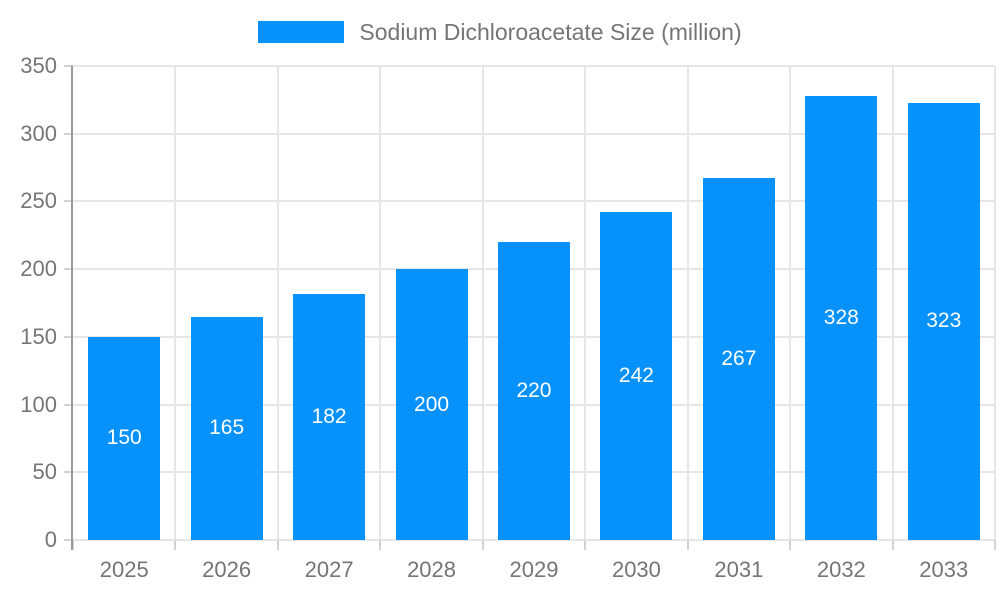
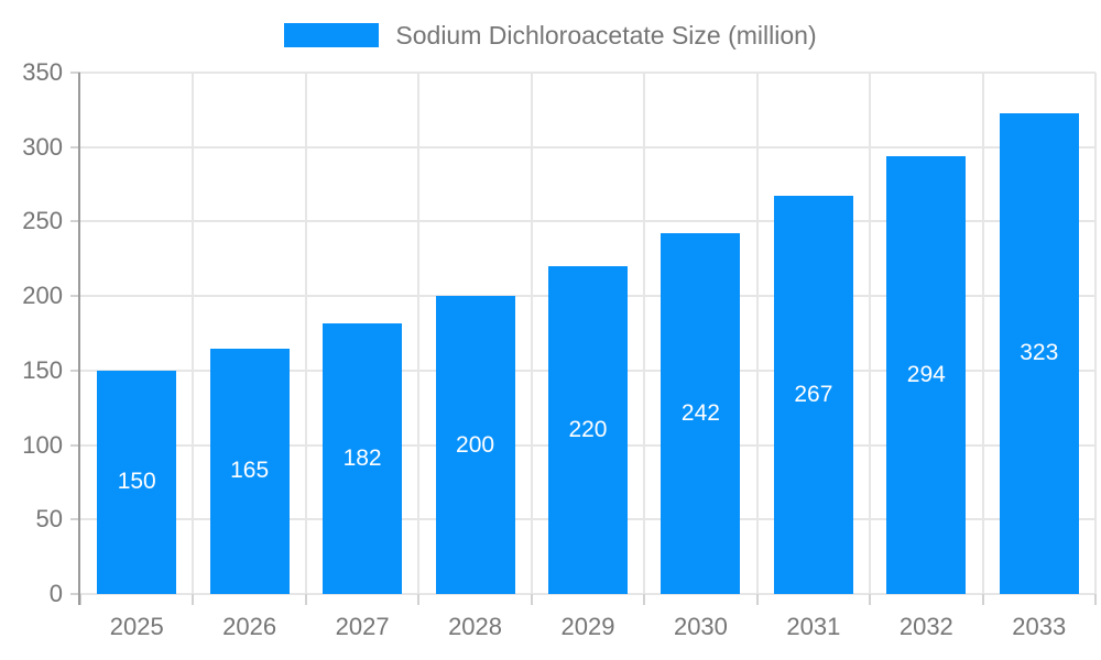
2032: 328 -> 294
